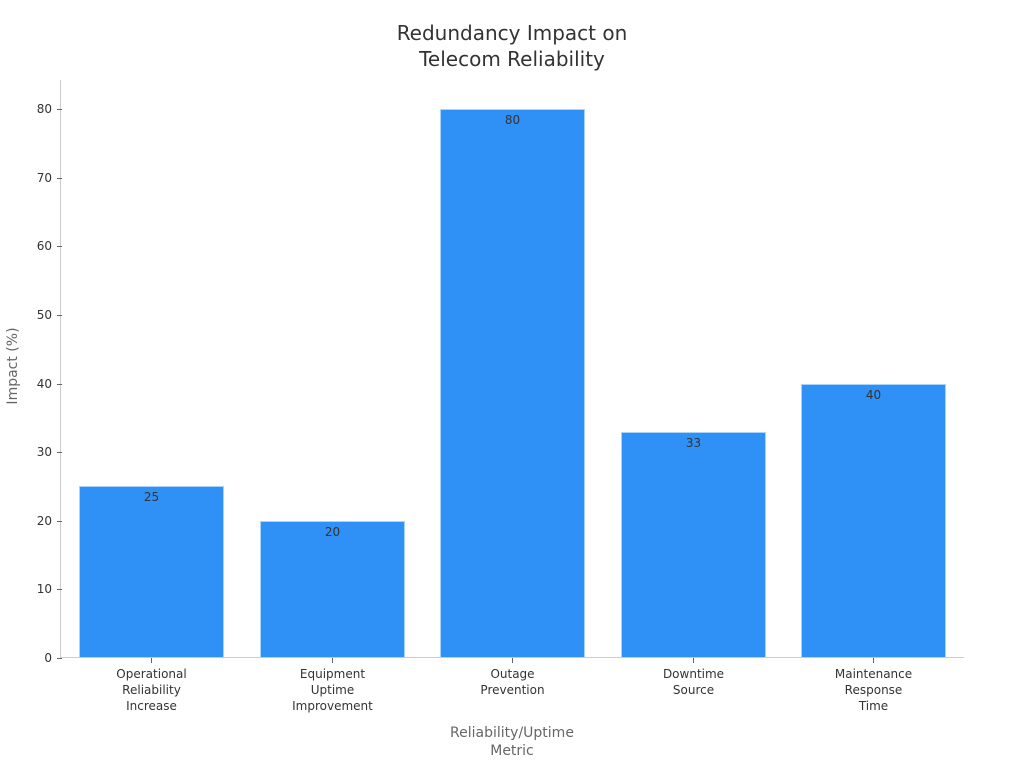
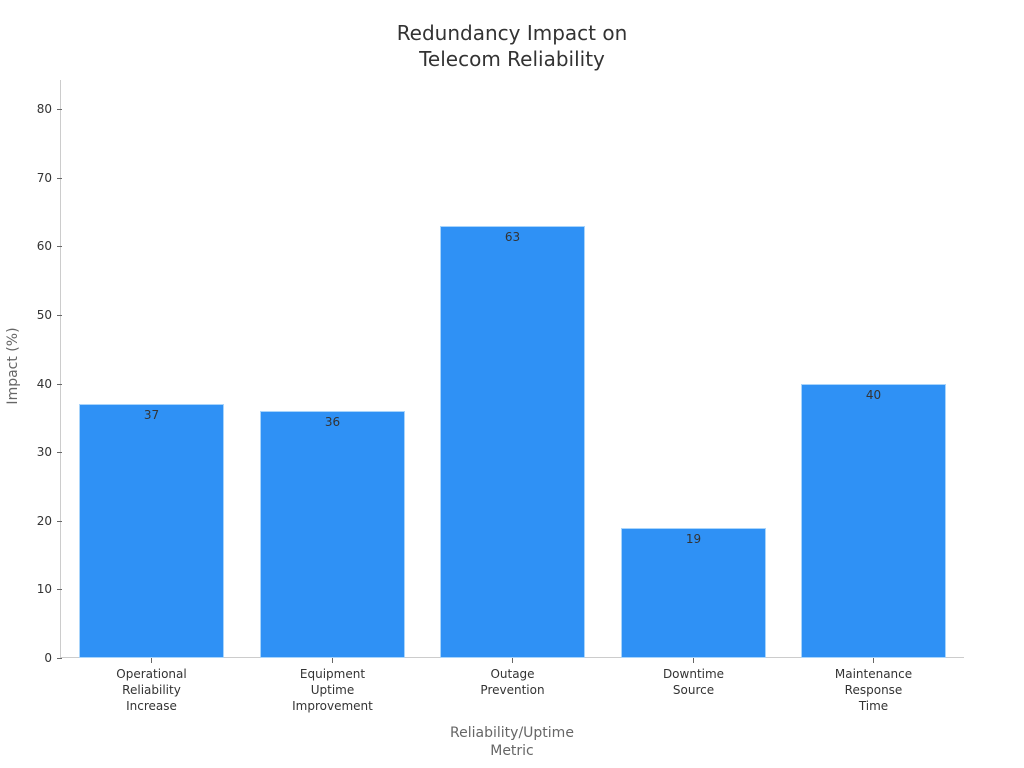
Operational Reliability Increase: 25 -> 37
Equipment Uptime Improvement: 20 -> 36
Outage Prevention: 80 -> 63
Downtime Source: 33 -> 19
